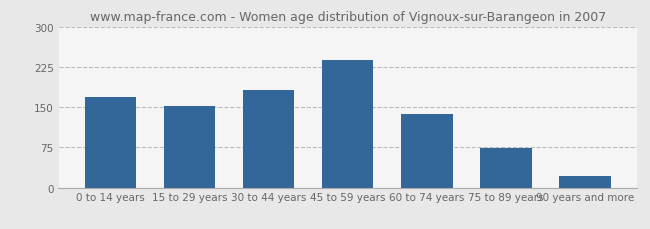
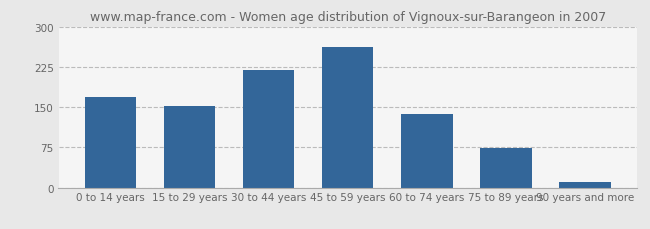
30 to 44 years: 182 -> 220
45 to 59 years: 238 -> 262
90 years and more: 22 -> 10
